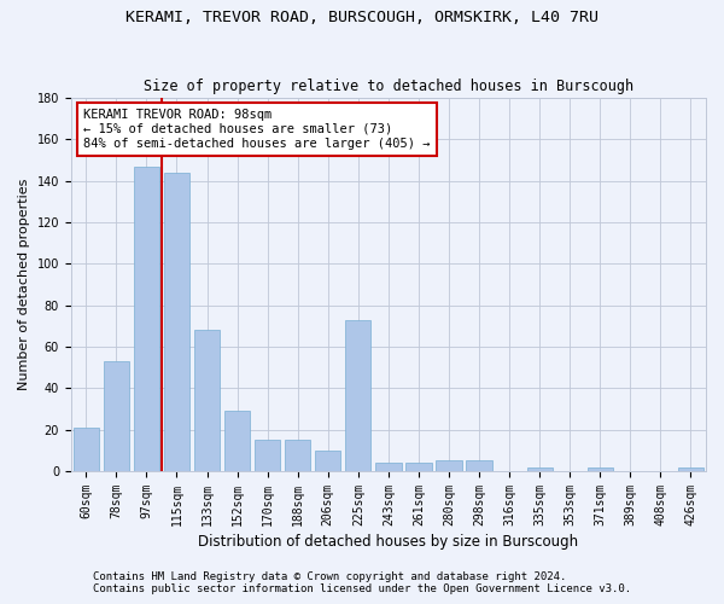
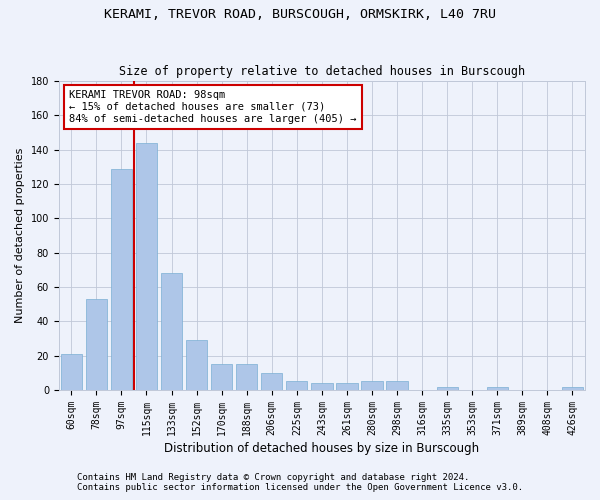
97sqm: 147 -> 129
225sqm: 73 -> 5
